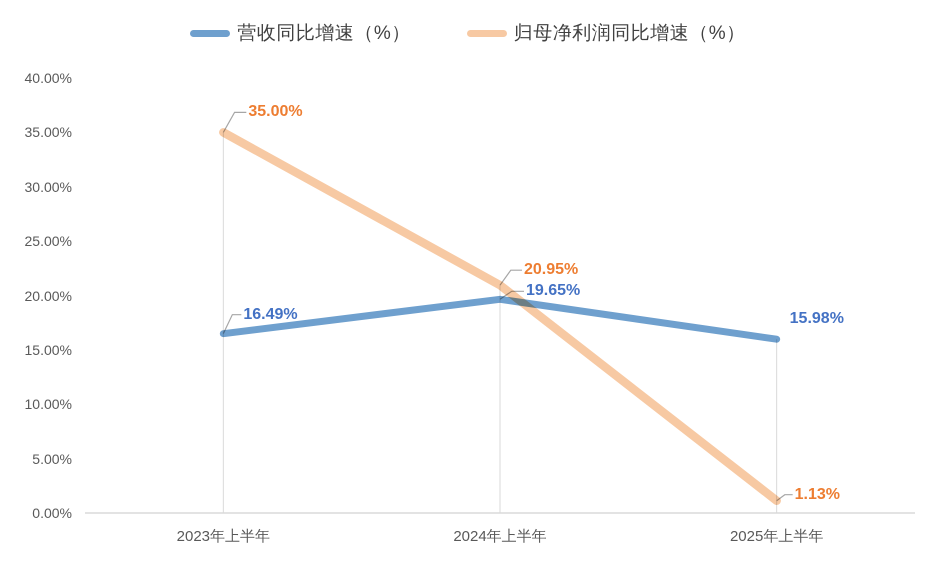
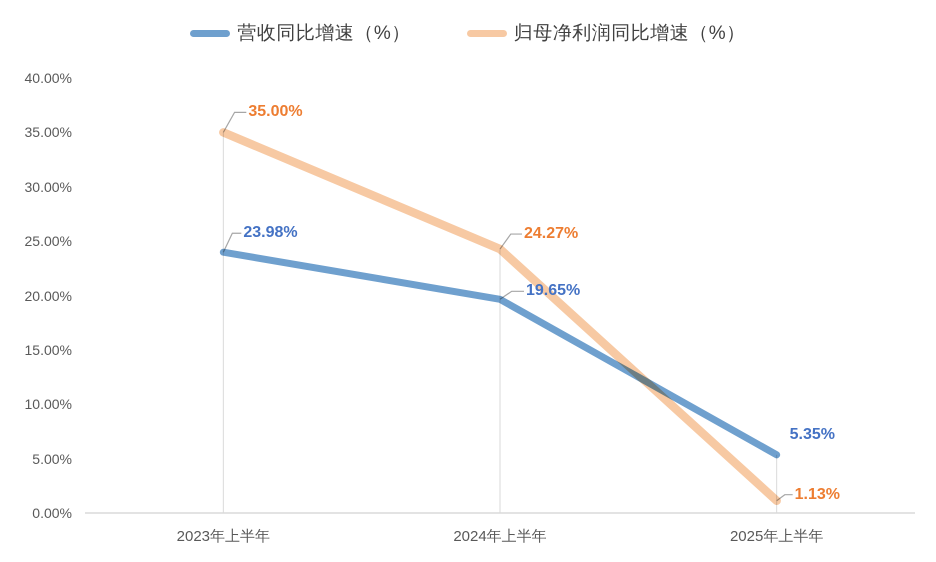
营收同比增速（%）/2023年上半年: 16.49% -> 23.98%
归母净利润同比增速（%）/2024年上半年: 20.95% -> 24.27%
营收同比增速（%）/2025年上半年: 15.98% -> 5.35%
